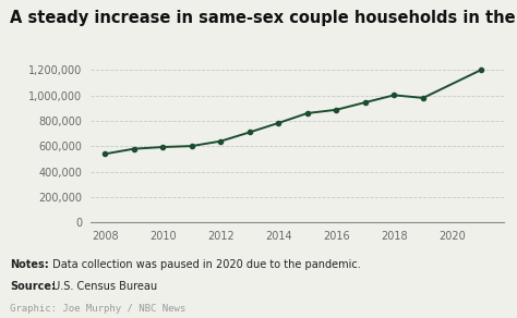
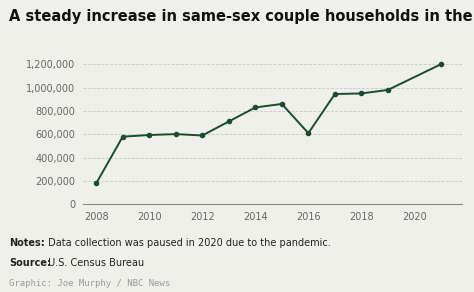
2008: 540,000 -> 180,000
2012: 640,000 -> 590,000
2014: 780,000 -> 830,000
2016: 890,000 -> 610,000
2018: 1,000,000 -> 950,000
